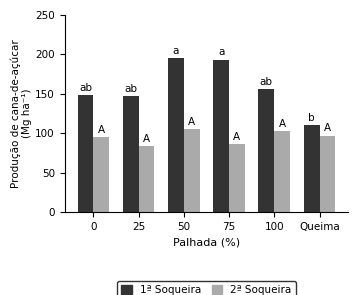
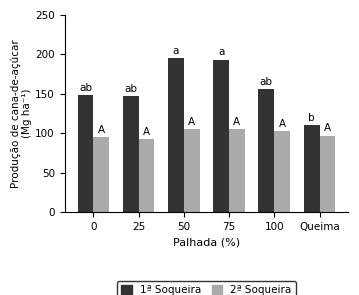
2ª Soqueira/25: 84 -> 93
2ª Soqueira/75: 86 -> 105
